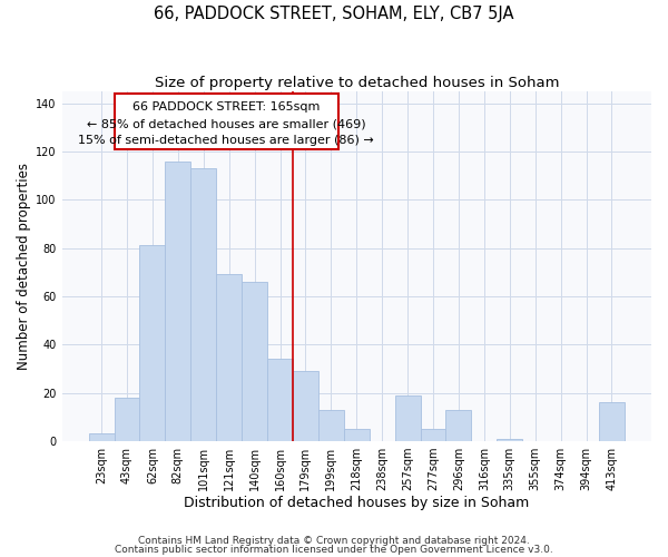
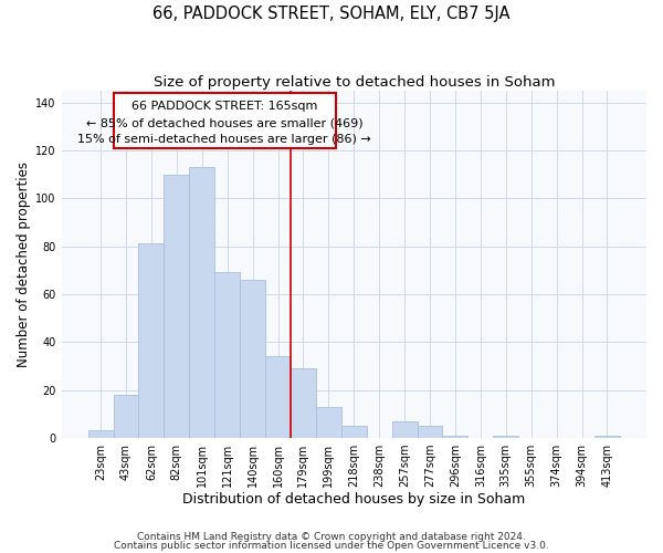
82sqm: 116 -> 110
257sqm: 19 -> 7
296sqm: 13 -> 1
413sqm: 16 -> 1
